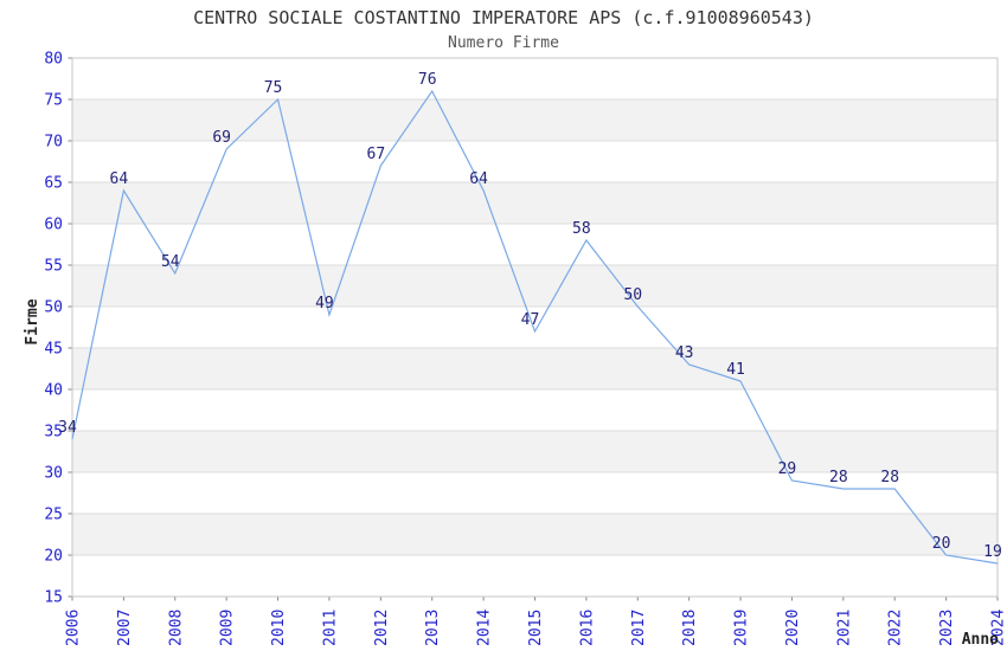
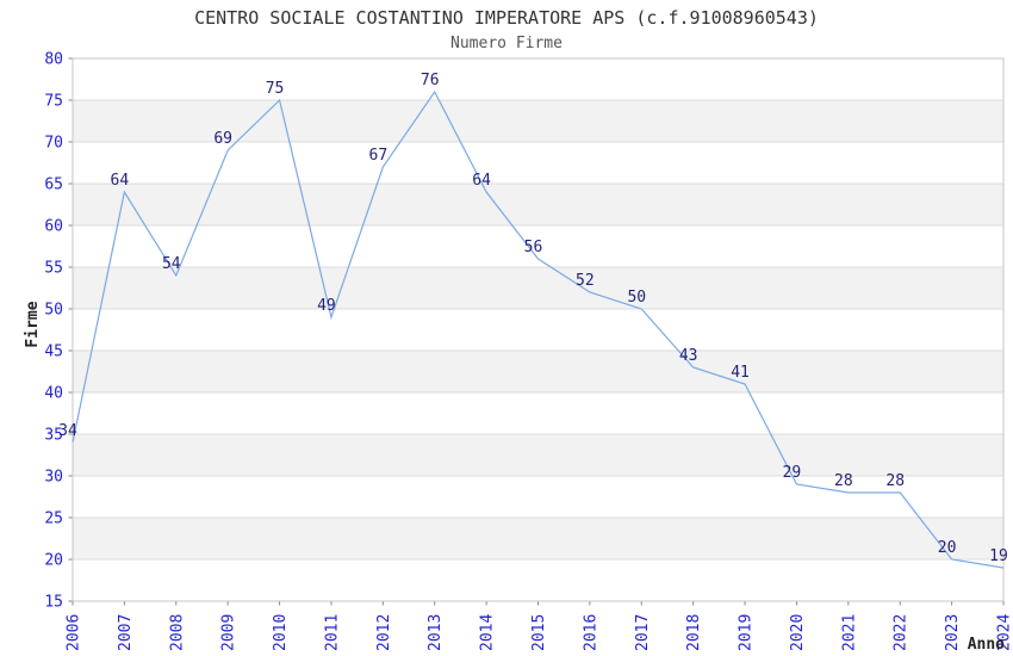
2015: 47 -> 56
2016: 58 -> 52
